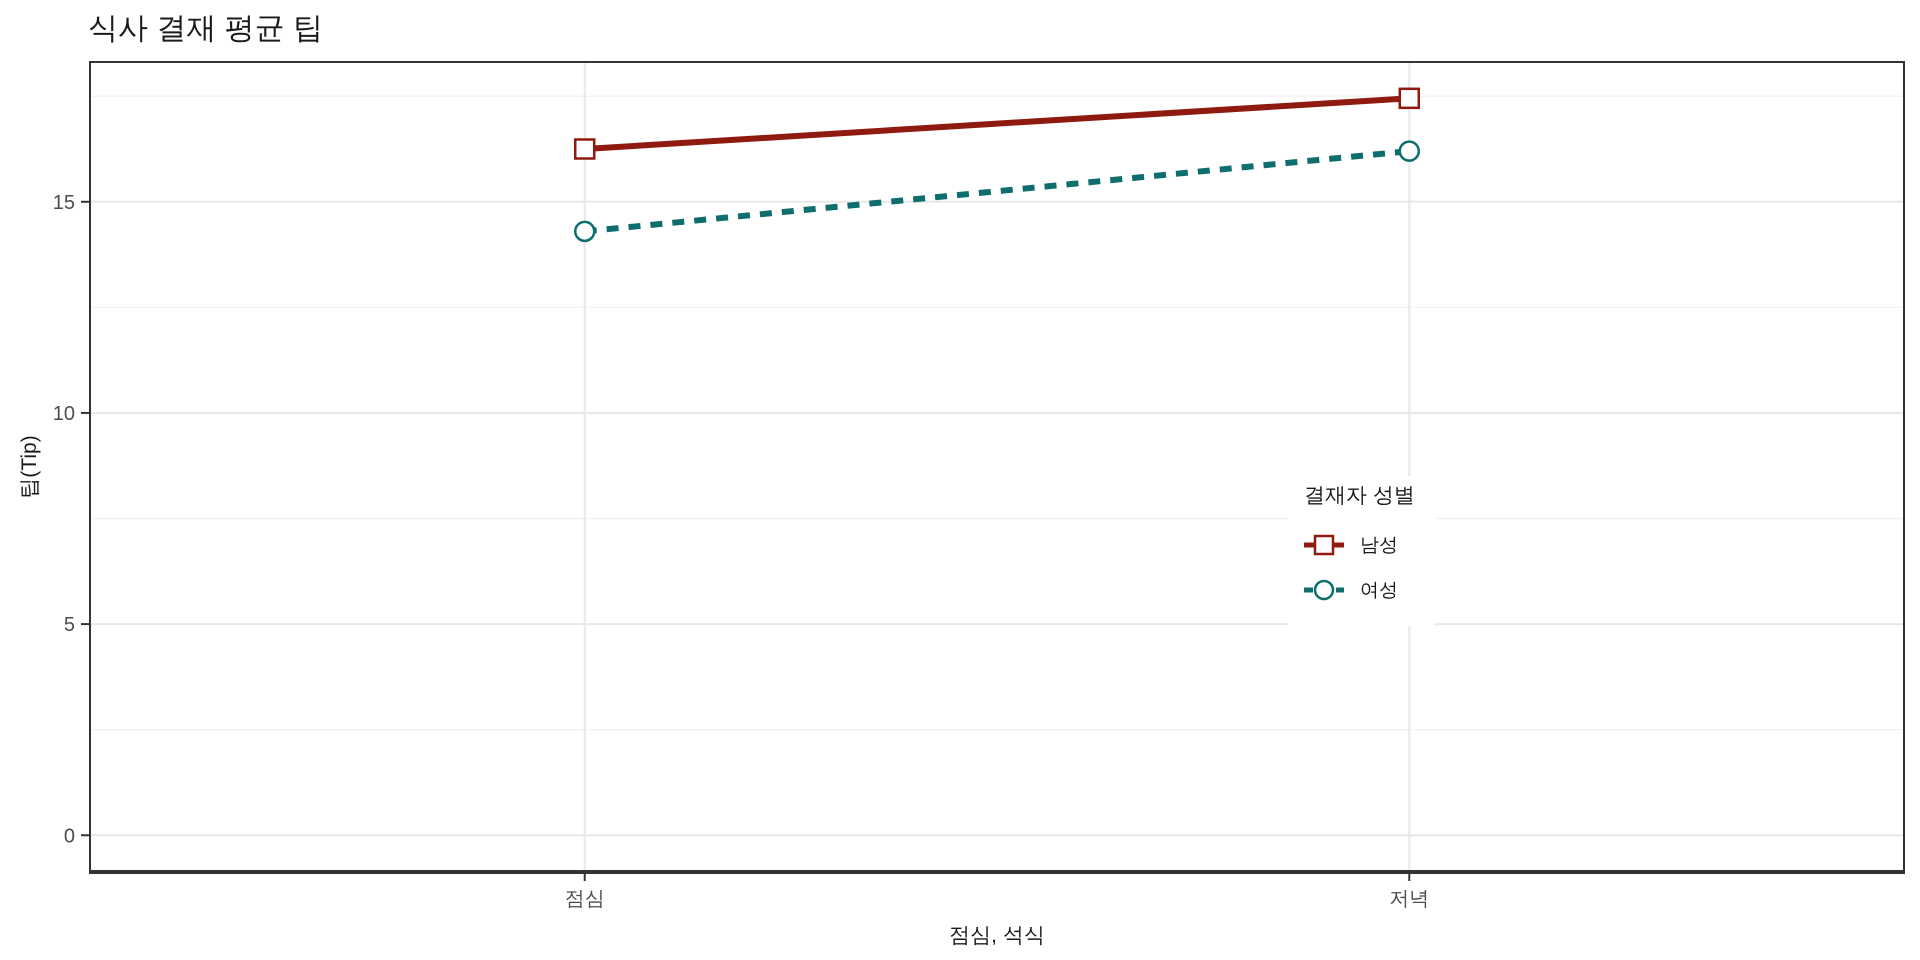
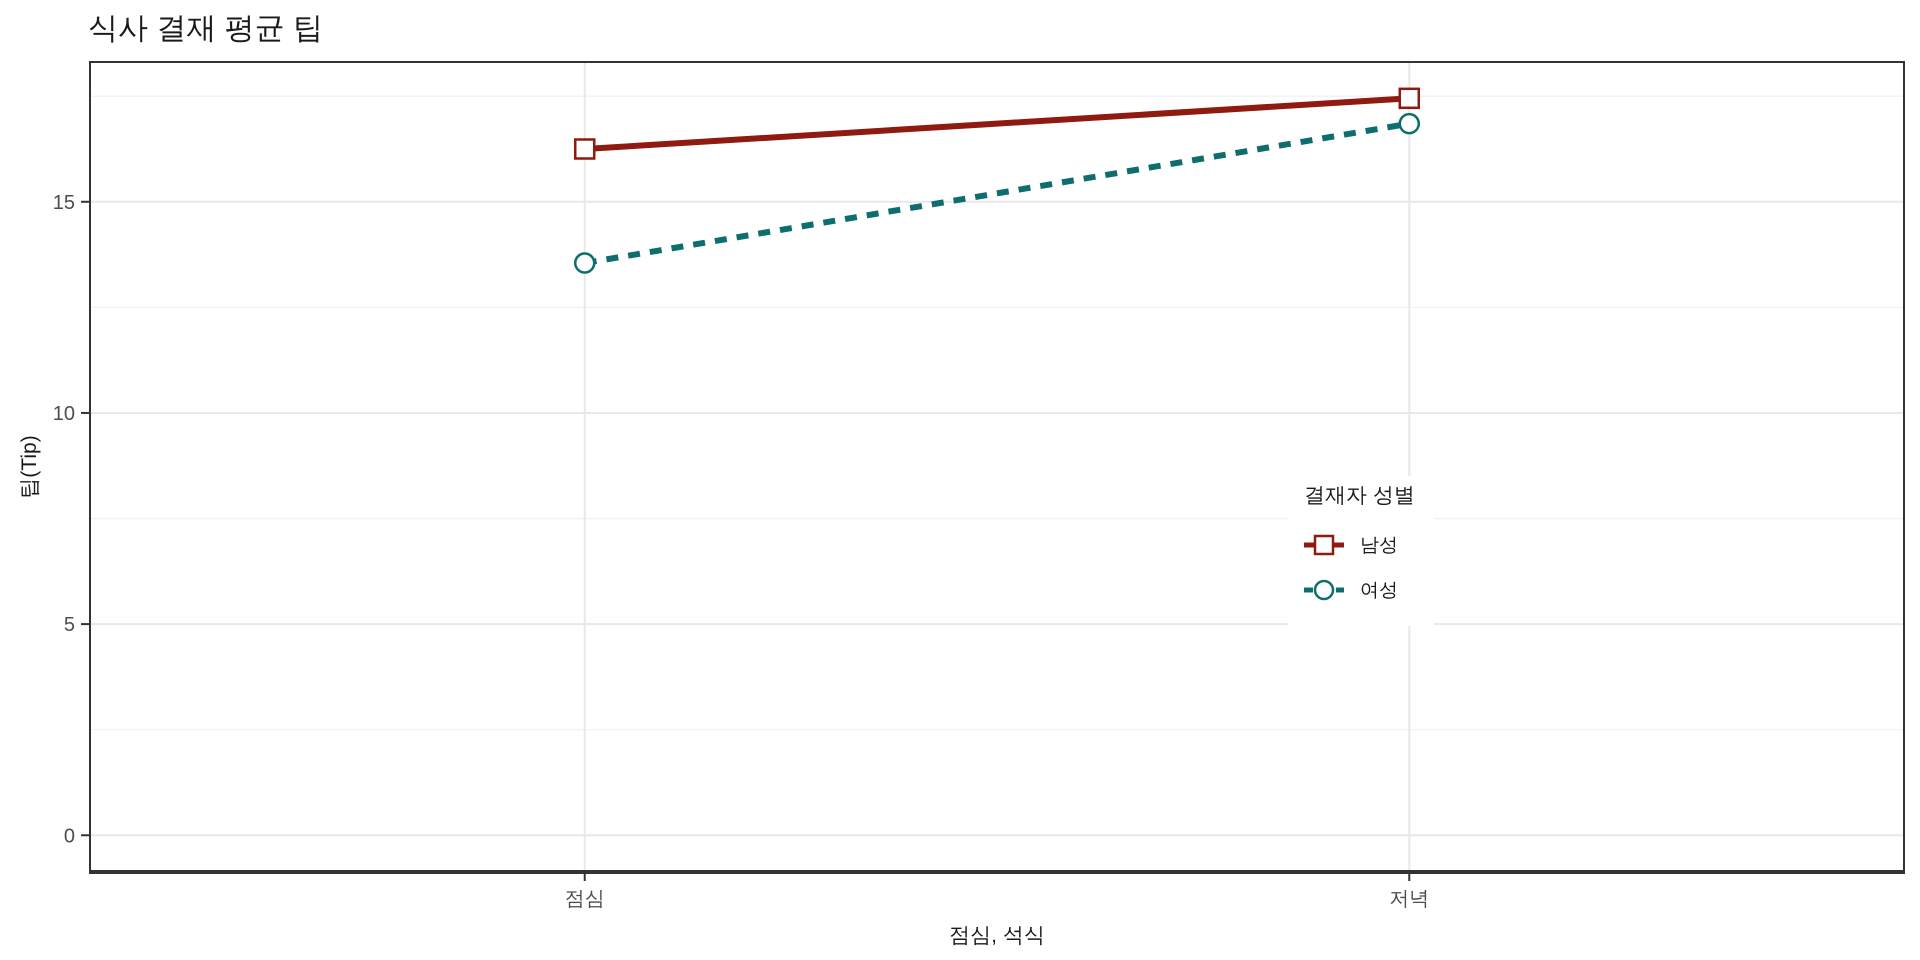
여성/점심: 14.3 -> 13.6
여성/저녁: 16.2 -> 16.9
